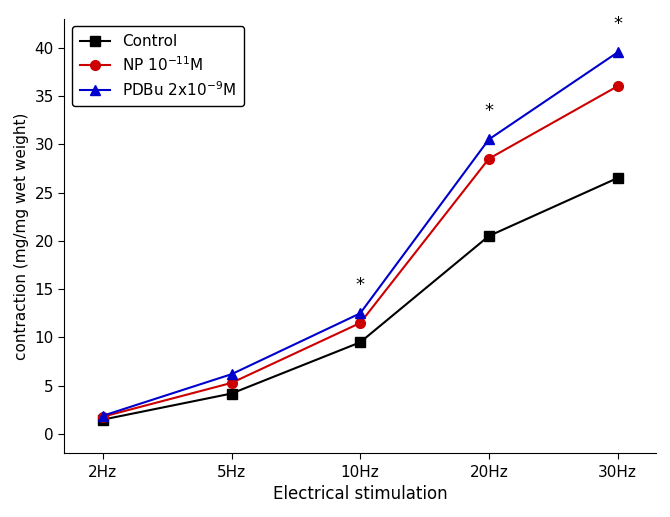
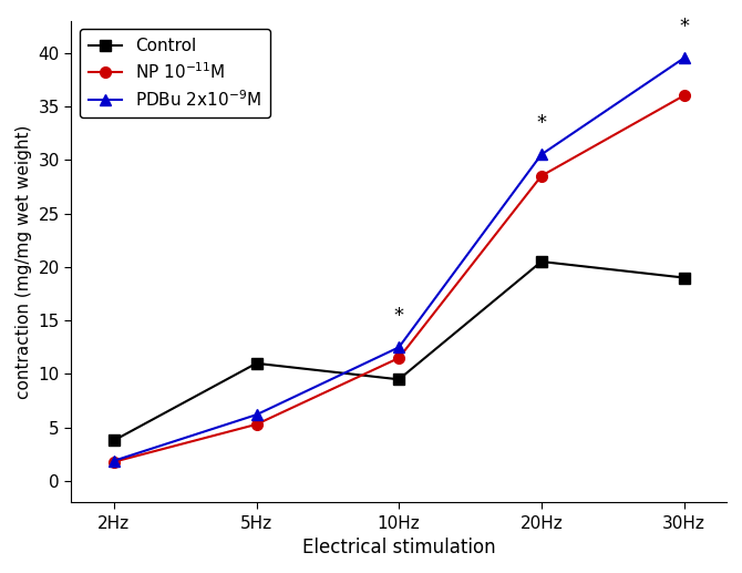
Control/2Hz: 1.5 -> 3.8
Control/5Hz: 4.2 -> 11.0
Control/30Hz: 26.5 -> 19.0
